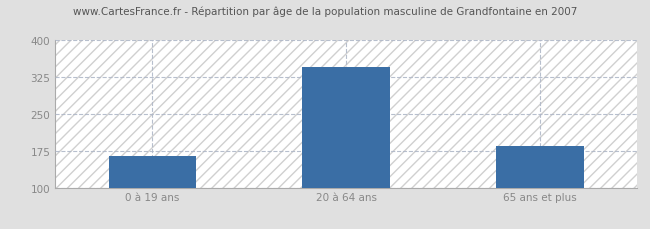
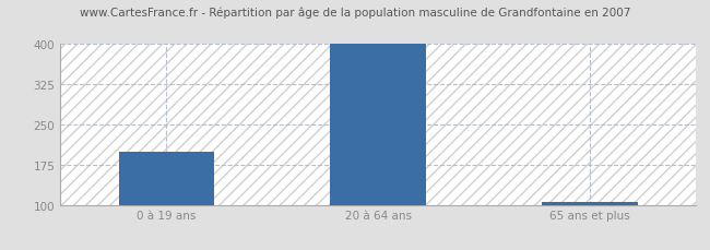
0 à 19 ans: 165 -> 200
20 à 64 ans: 345 -> 400
65 ans et plus: 185 -> 105
